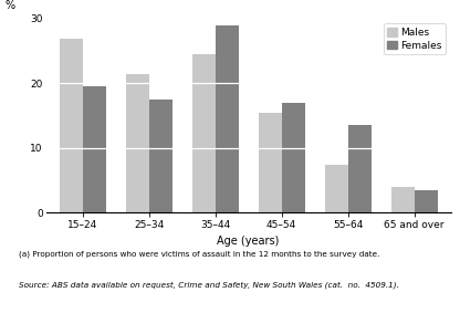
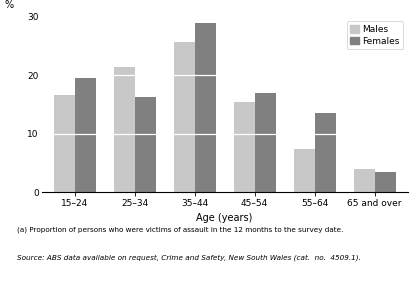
Males/15–24: 27.0 -> 16.6
Females/25–34: 17.5 -> 16.4
Males/35–44: 24.5 -> 25.8
